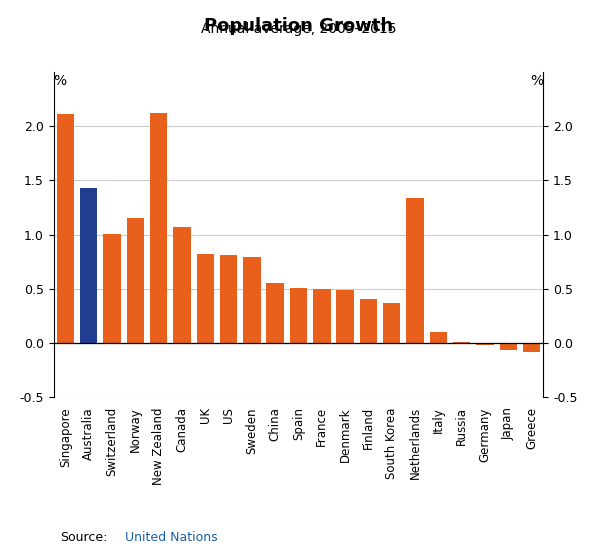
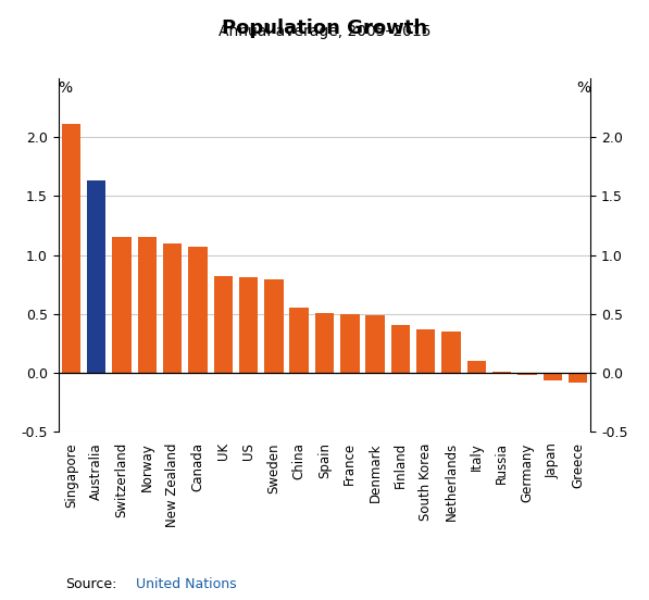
Australia: 1.43 -> 1.63
Switzerland: 1.01 -> 1.15
New Zealand: 2.12 -> 1.10
Netherlands: 1.34 -> 0.35
